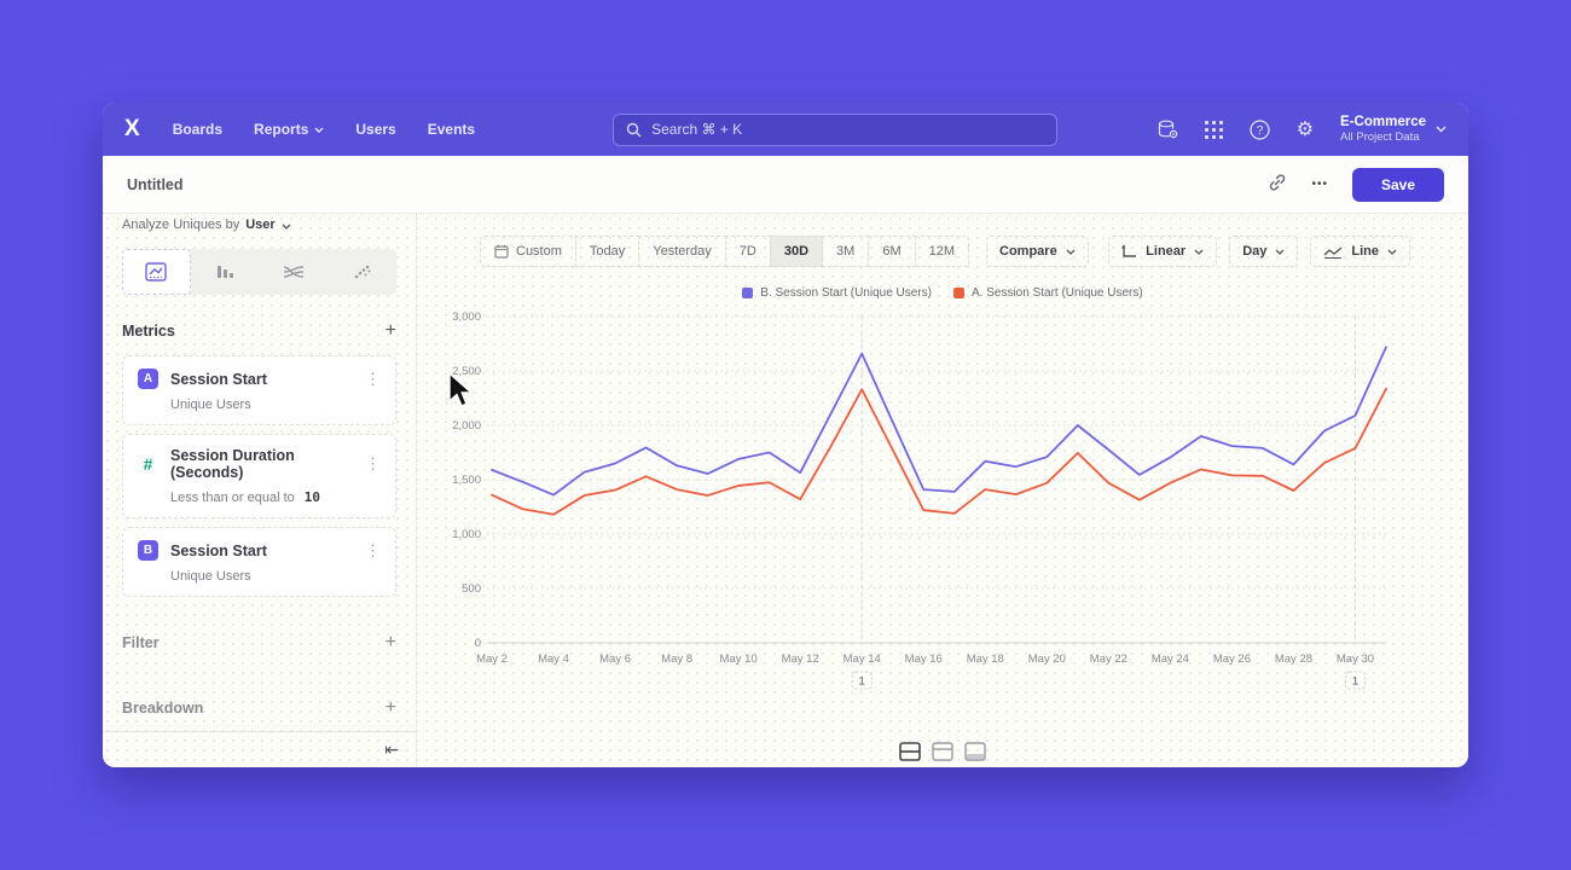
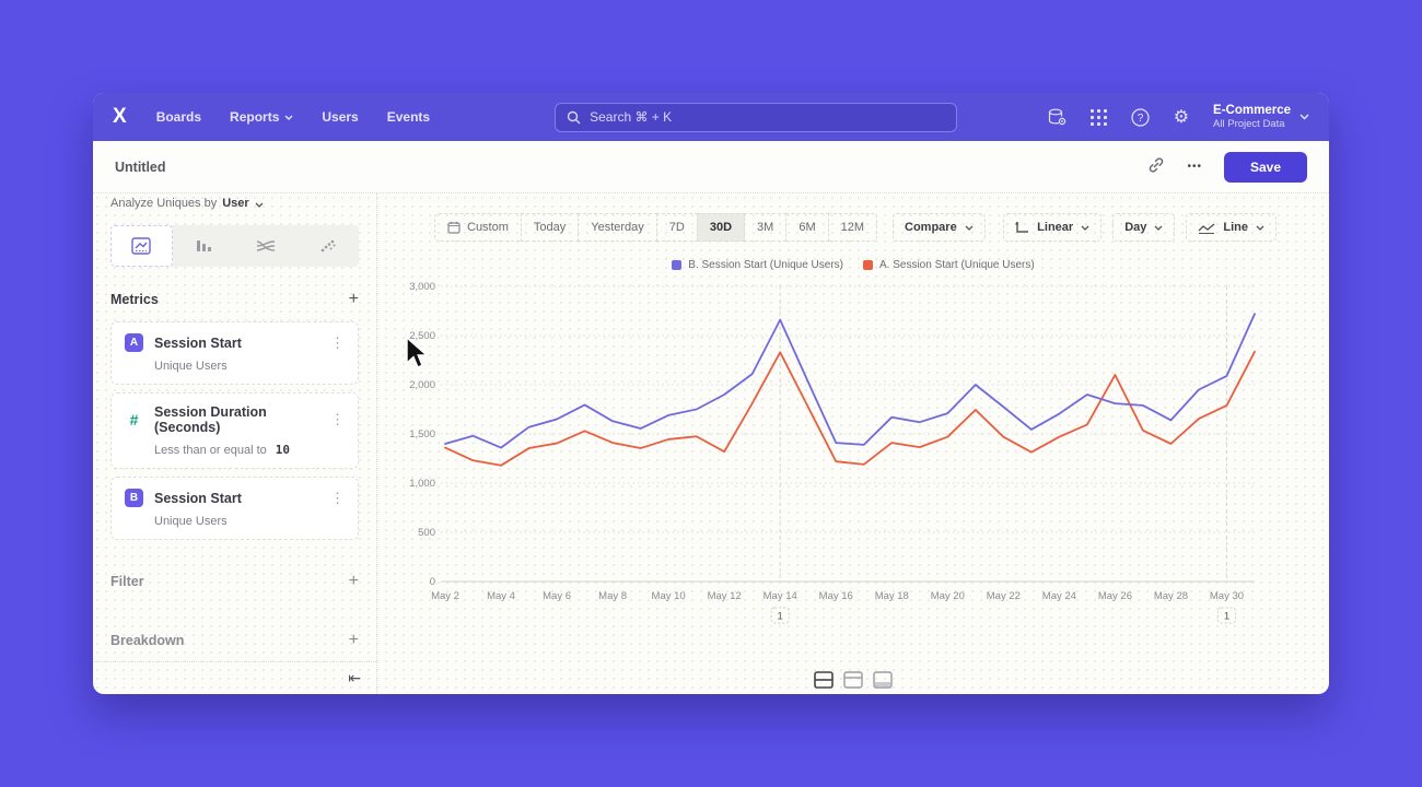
B. Session Start (Unique Users)/May 2: 1600 -> 1400
B. Session Start (Unique Users)/May 12: 1600 -> 1900
A. Session Start (Unique Users)/May 26: 1500 -> 2100
